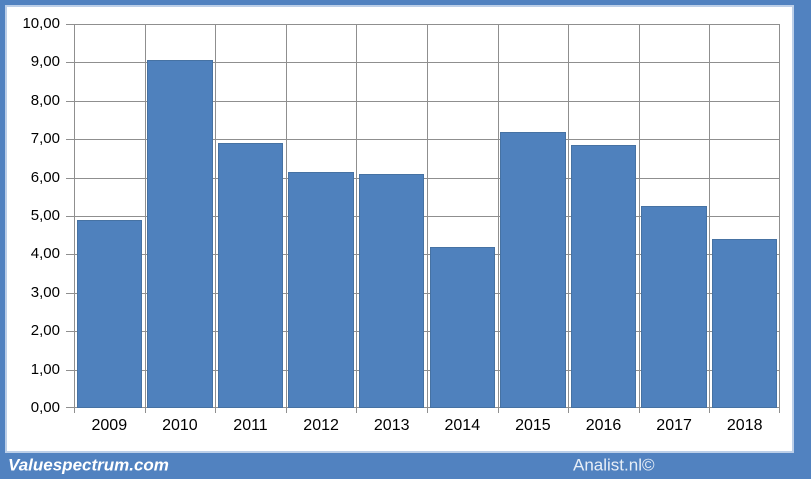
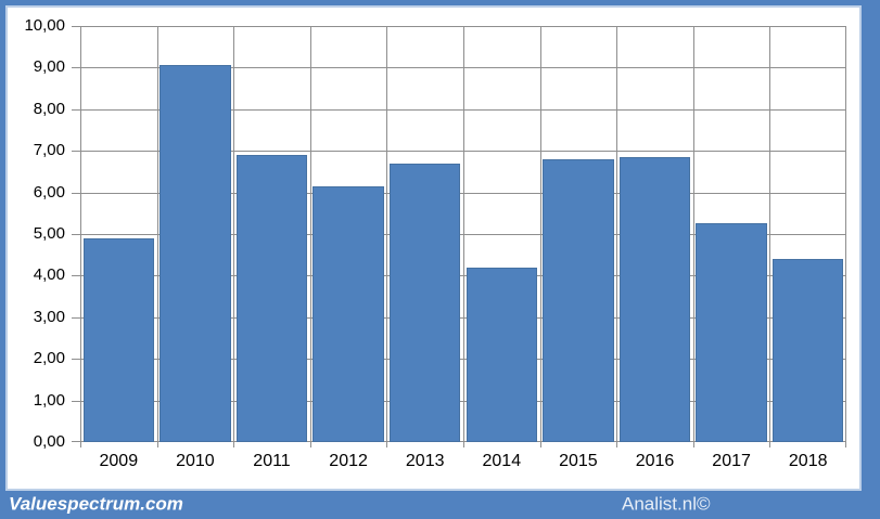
2013: 6,1 -> 6,7
2015: 7,2 -> 6,8
